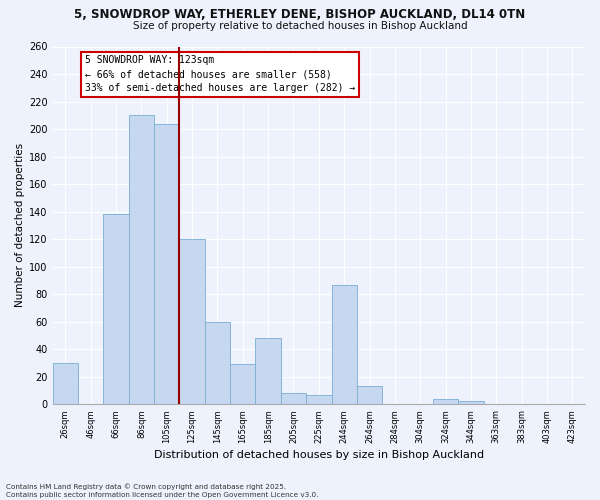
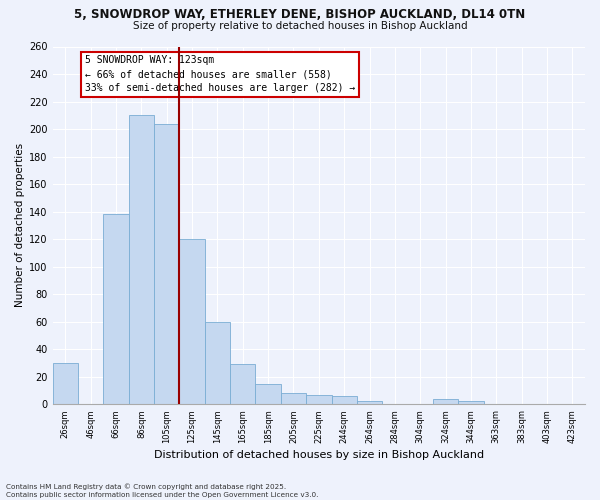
185sqm: 48 -> 15
244sqm: 87 -> 6
264sqm: 13 -> 2
